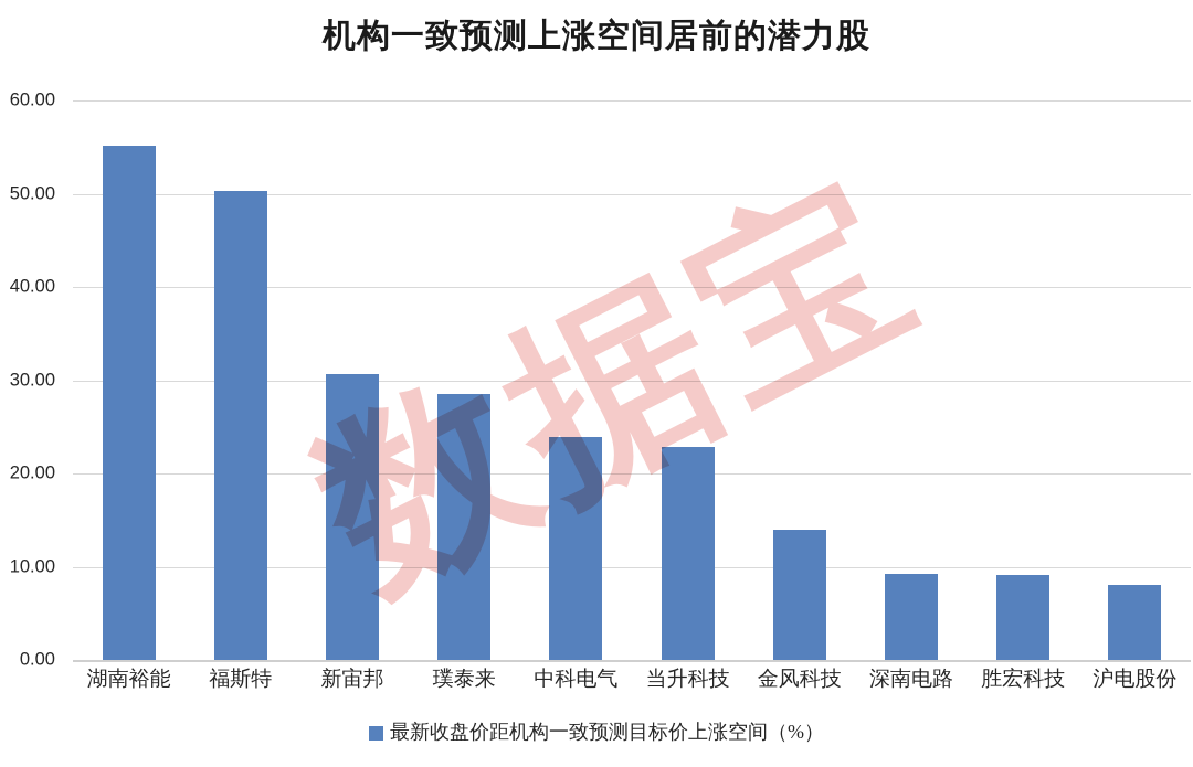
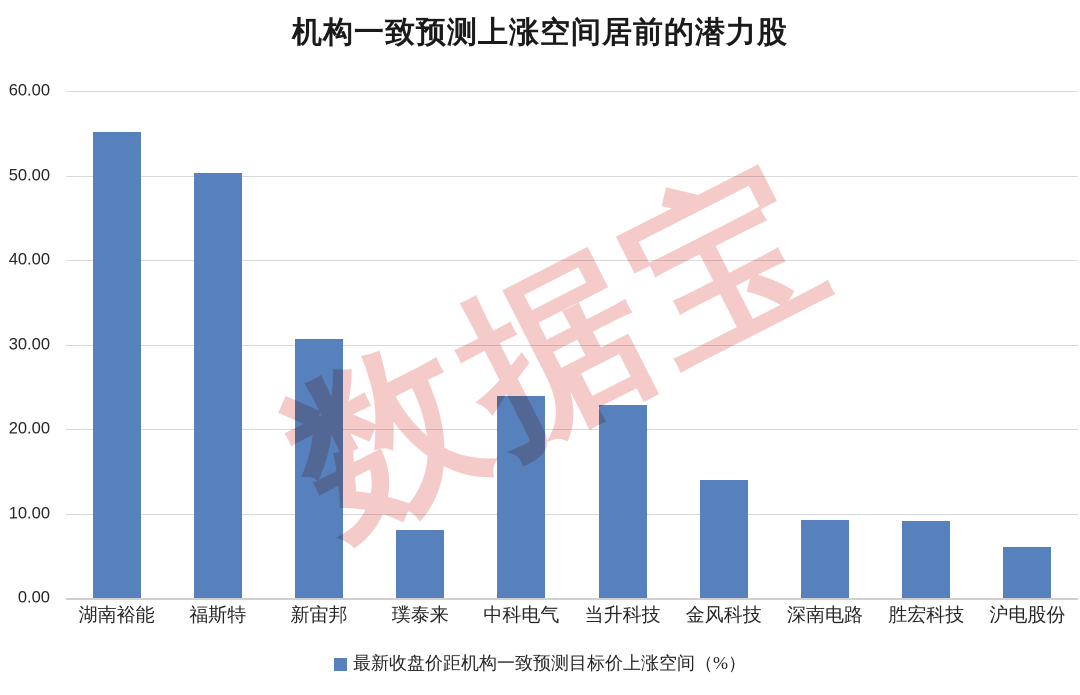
璞泰来: 28 -> 8
沪电股份: 8 -> 6
